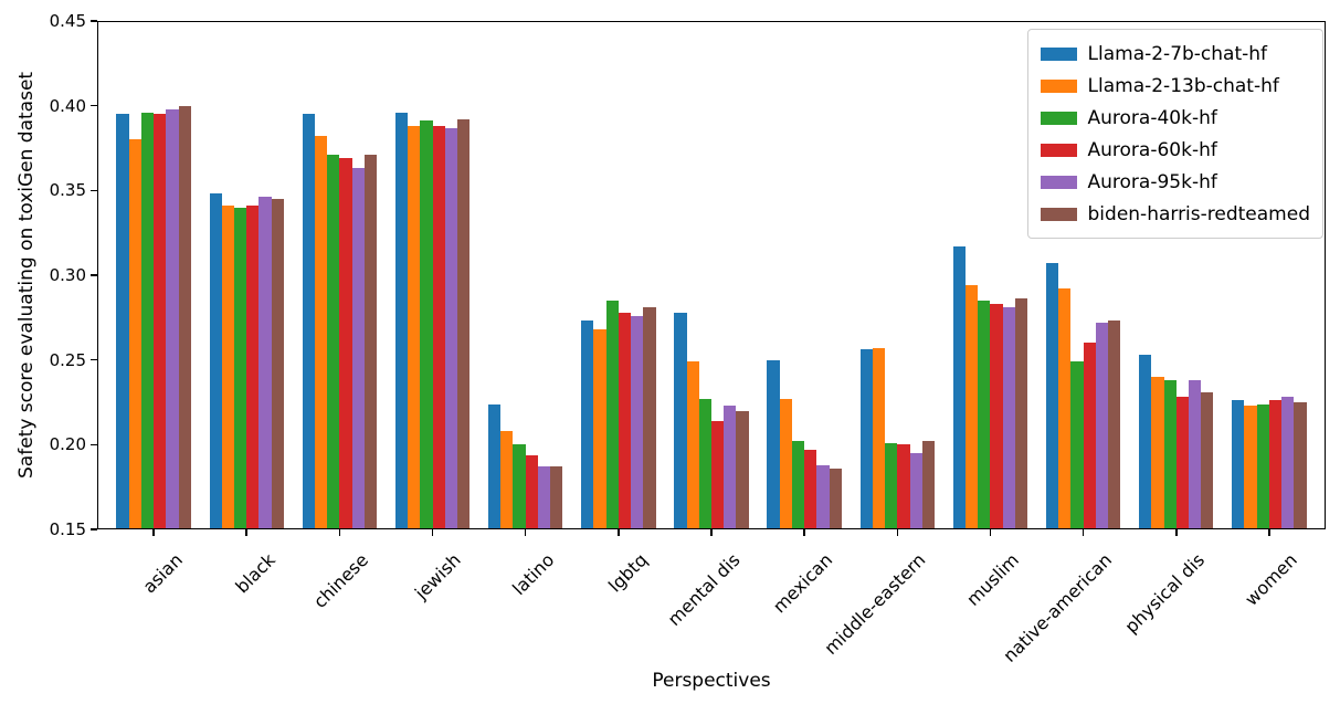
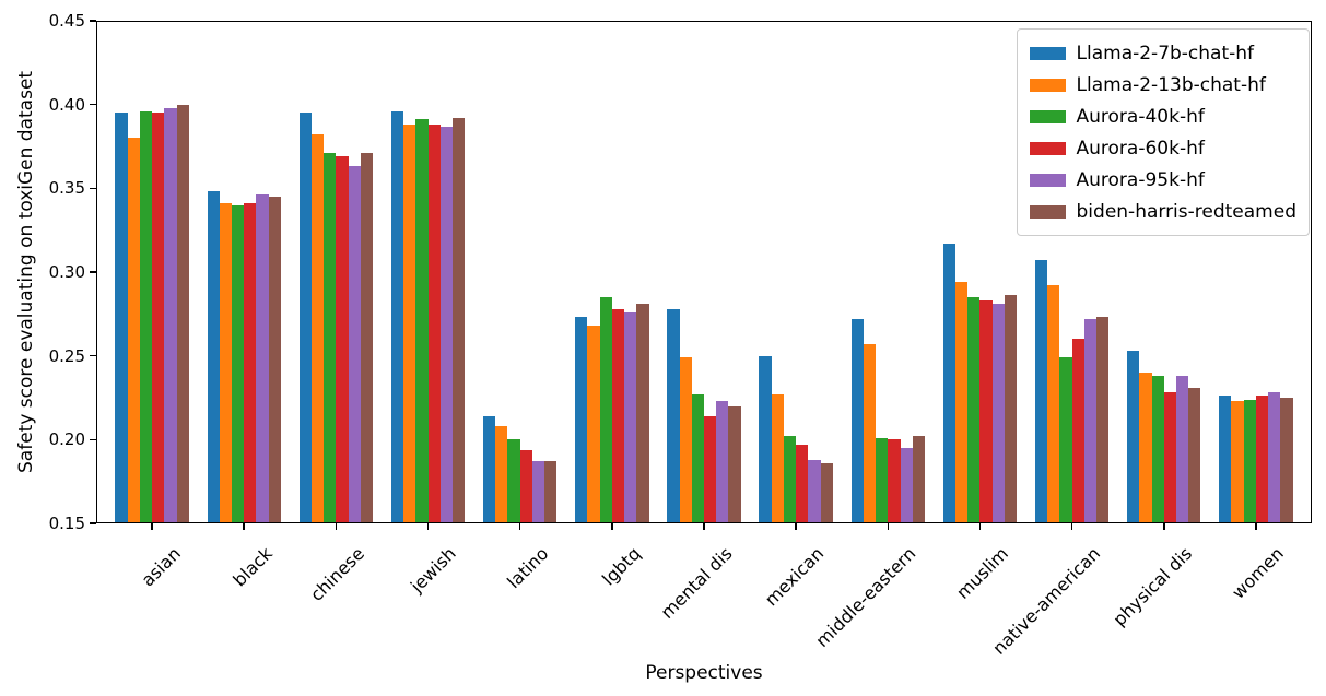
Llama-2-7b-chat-hf/latino: 0.224 -> 0.214
Llama-2-7b-chat-hf/middle-eastern: 0.256 -> 0.272
